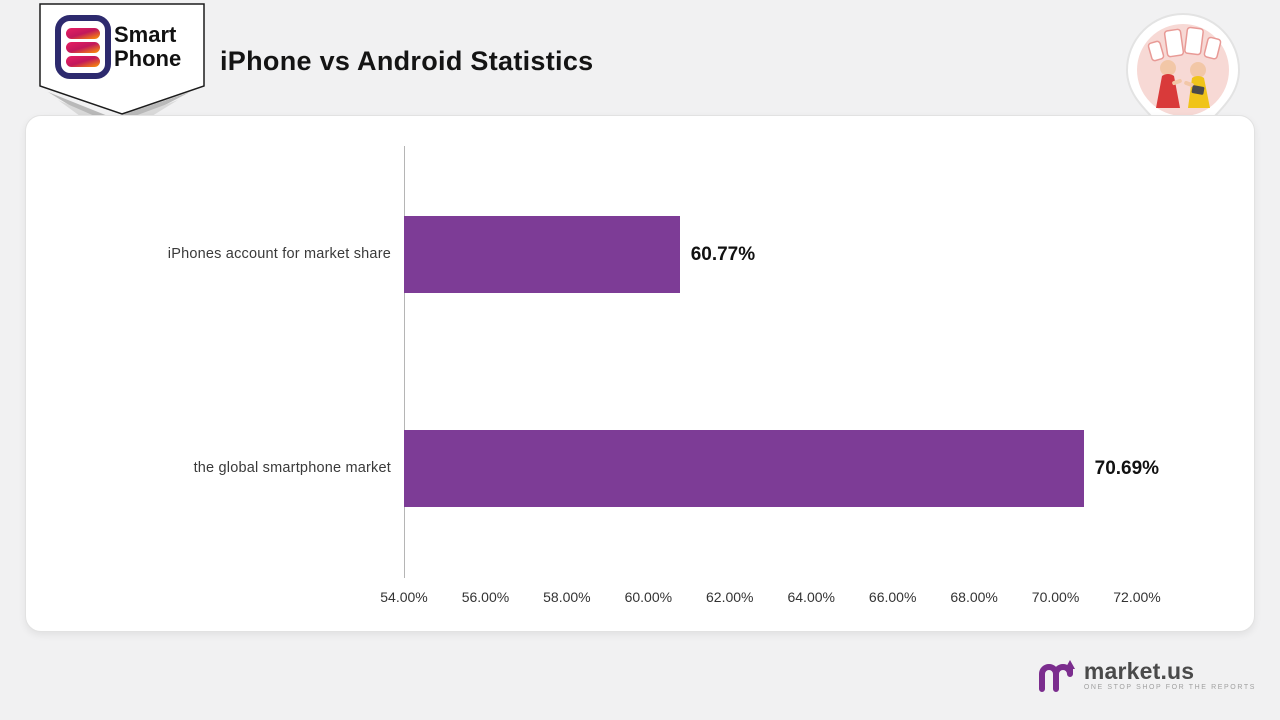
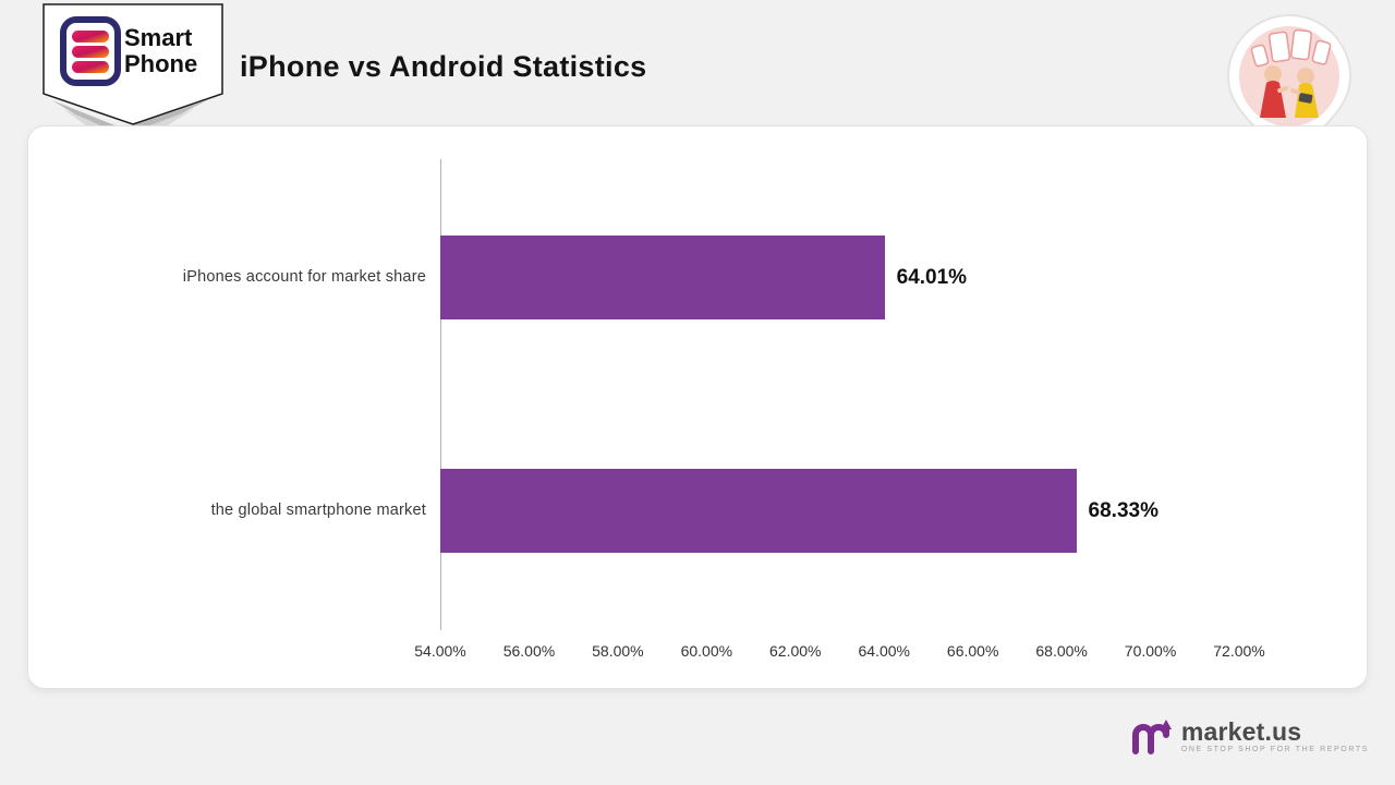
iPhones account for market share: 60.77% -> 64.01%
the global smartphone market: 70.69% -> 68.33%
